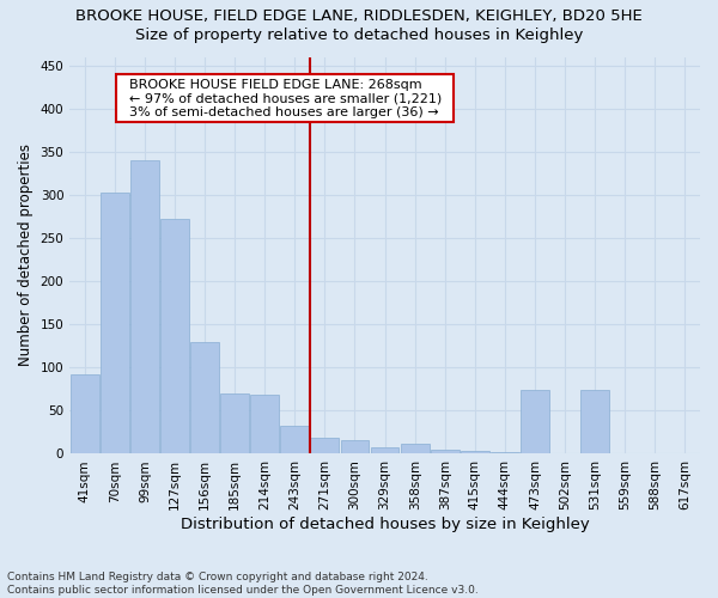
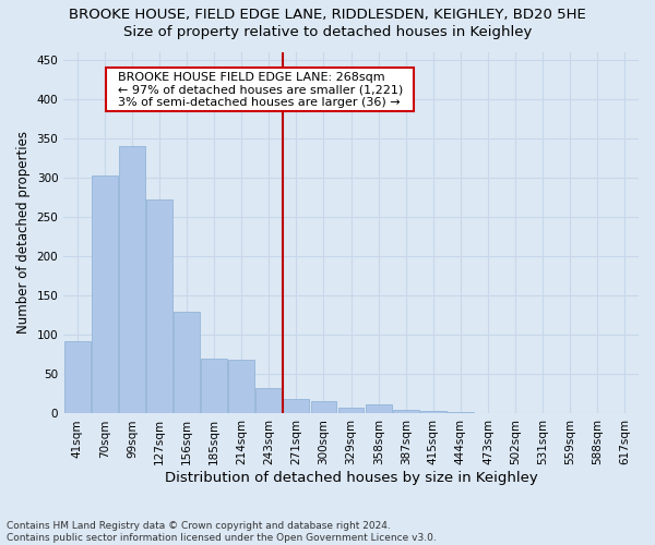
473sqm: 74 -> 1
531sqm: 74 -> 1
